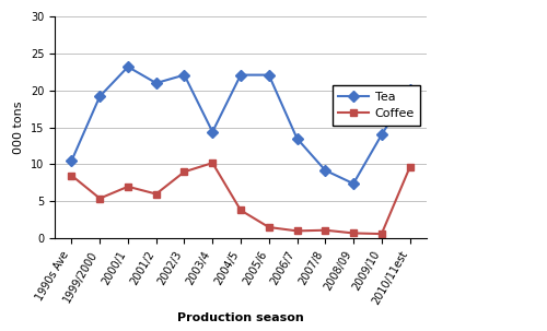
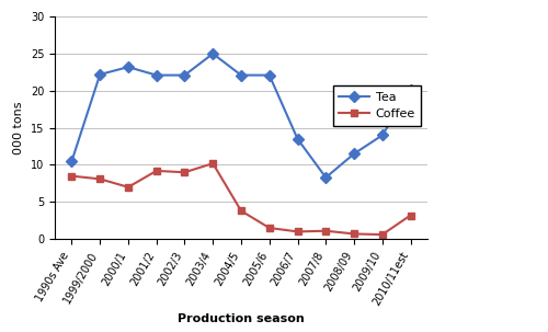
Tea/1999/2000: 19.2 -> 22.2
Coffee/1999/2000: 5.4 -> 8.1
Tea/2001/2: 21.0 -> 22.1
Coffee/2001/2: 6.0 -> 9.2
Tea/2003/4: 14.4 -> 25.0
Tea/2007/8: 9.2 -> 8.3
Tea/2008/09: 7.4 -> 11.5
Coffee/2010/11est: 9.6 -> 3.2
